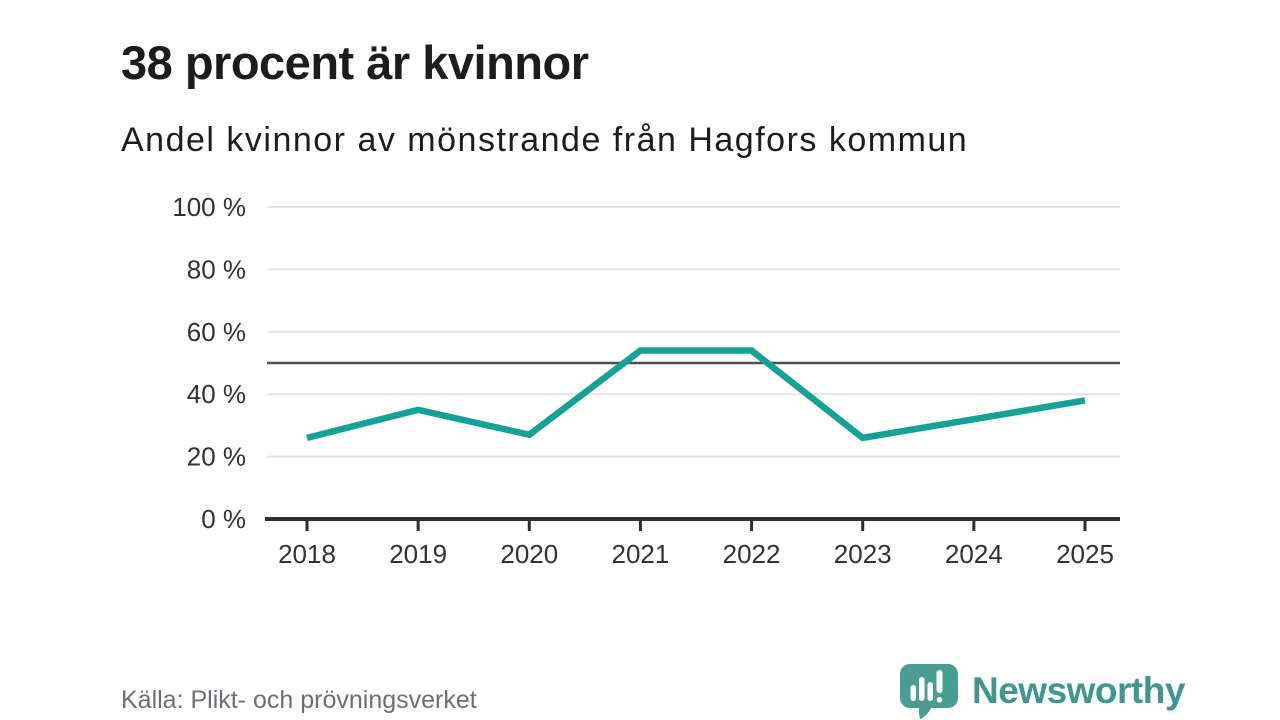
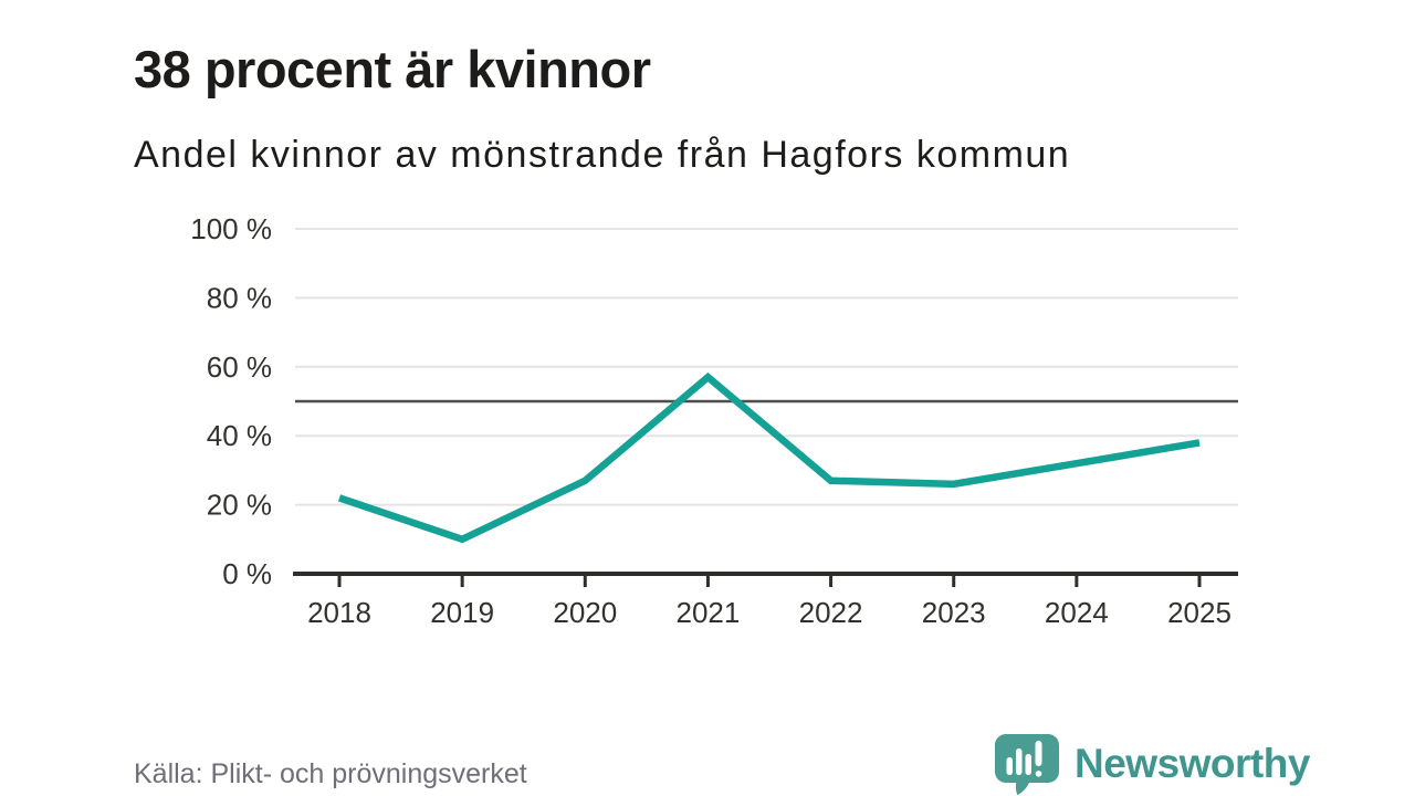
2018: 26% -> 22%
2019: 35% -> 10%
2021: 54% -> 57%
2022: 54% -> 27%
